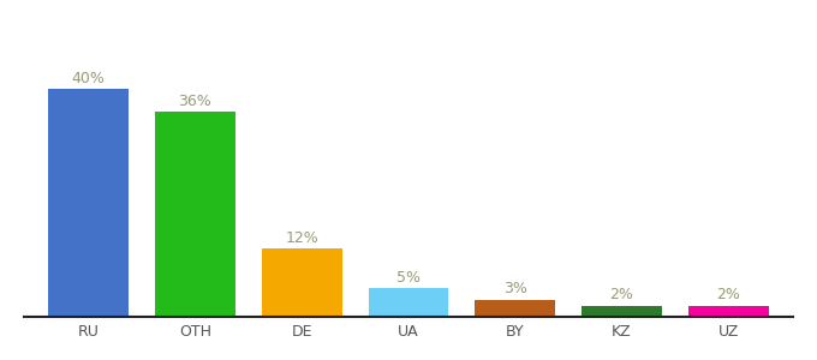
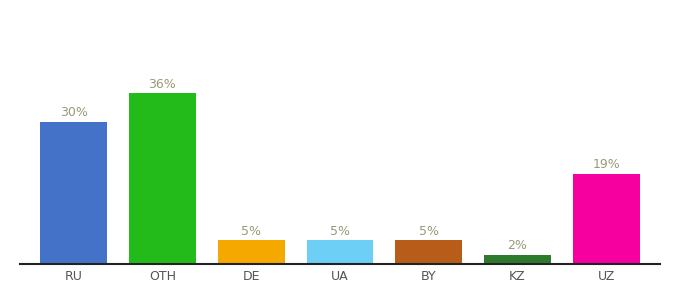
RU: 40% -> 30%
DE: 12% -> 5%
BY: 3% -> 5%
UZ: 2% -> 19%
